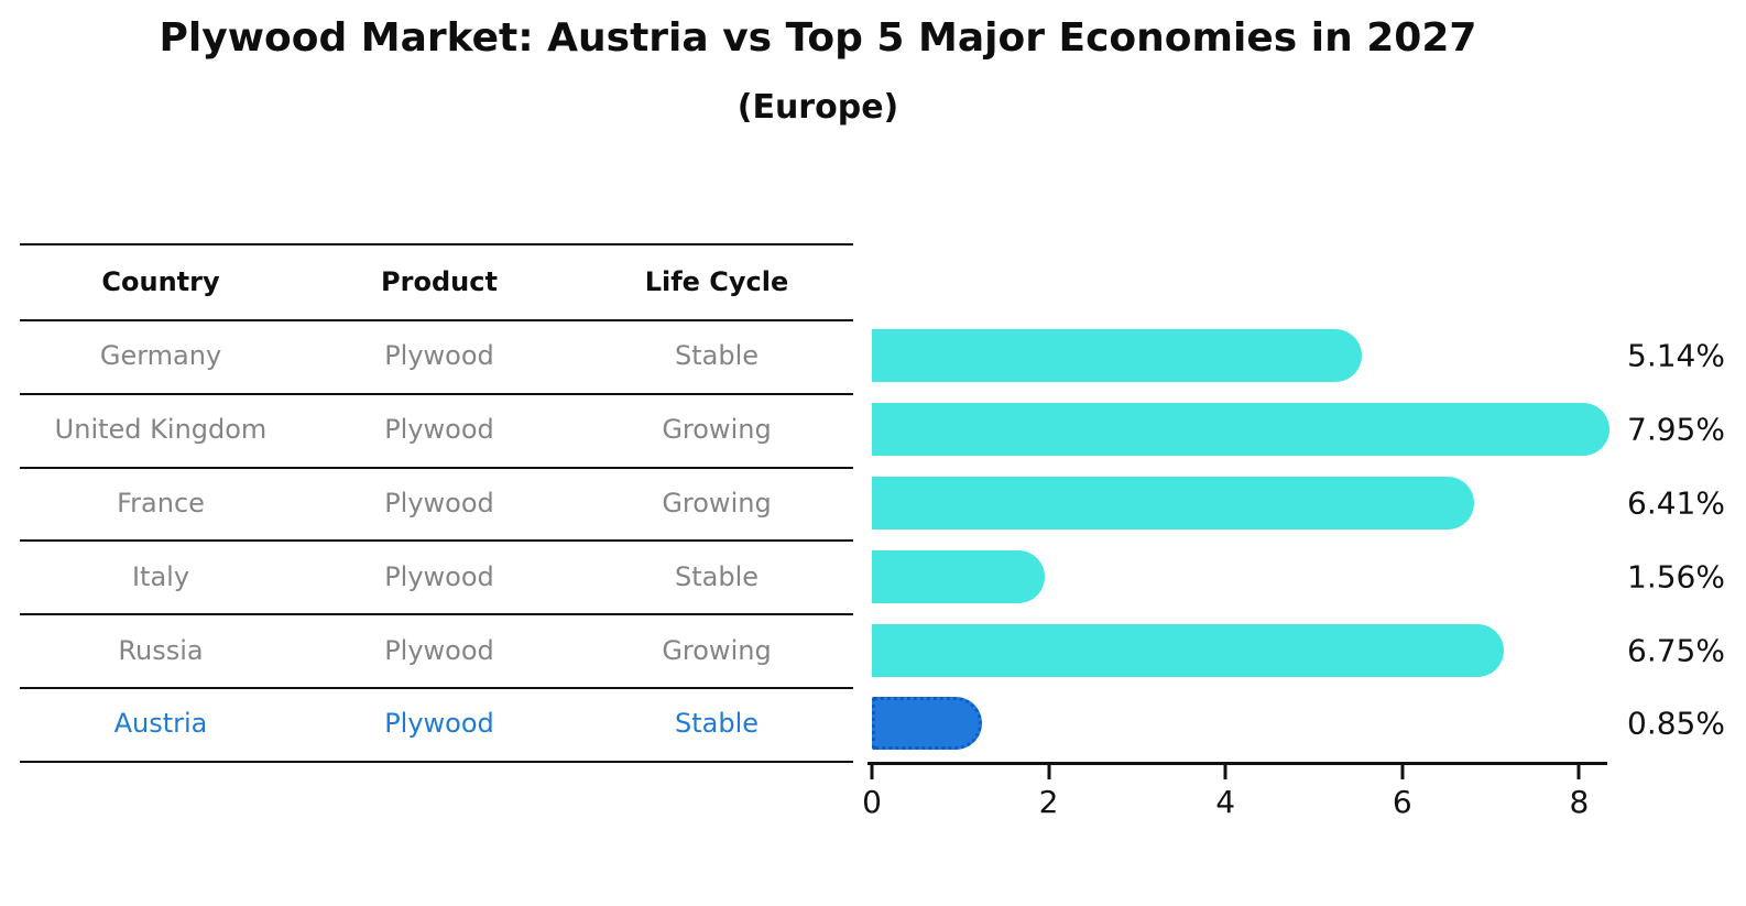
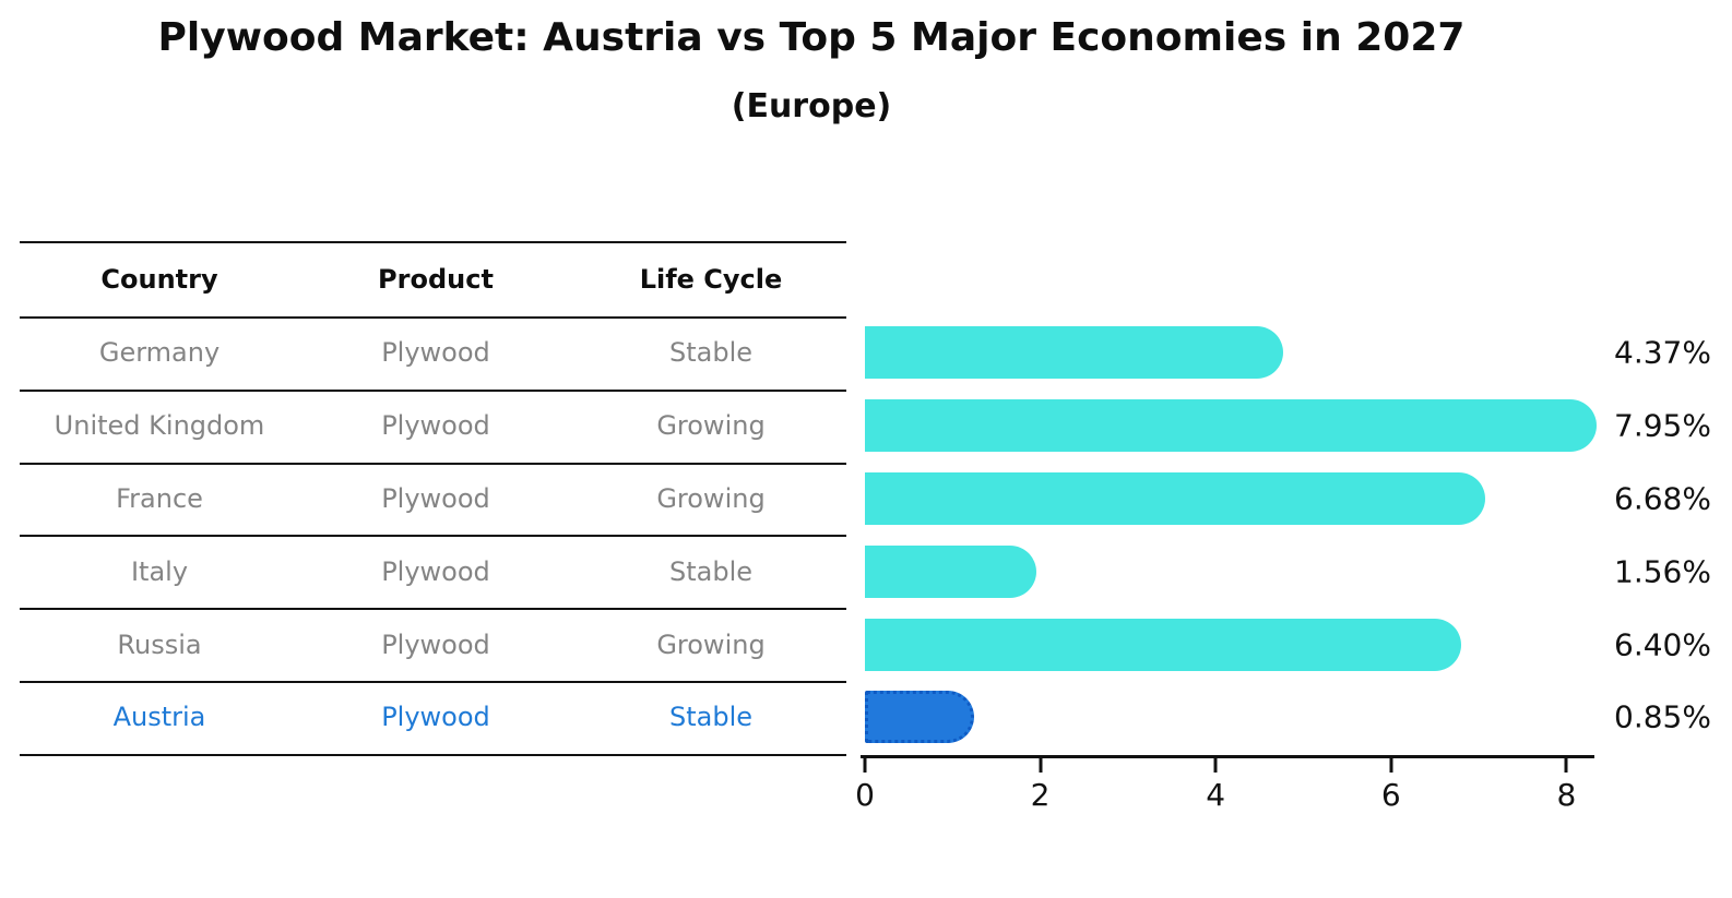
Germany: 5.14% -> 4.37%
France: 6.41% -> 6.68%
Russia: 6.75% -> 6.40%
